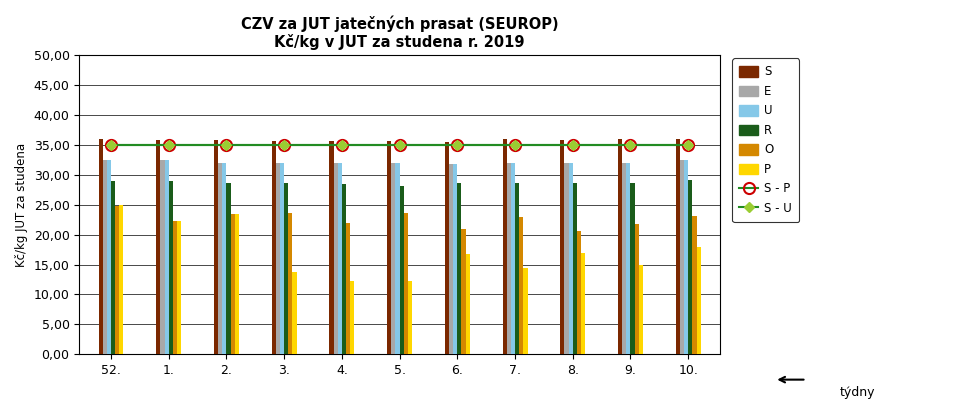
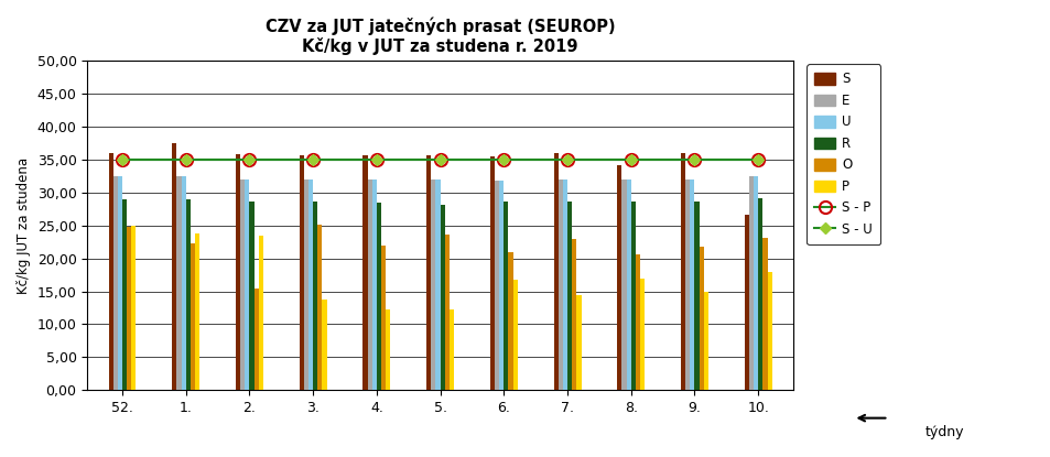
S/1.: 35,8 -> 37,6
P/1.: 22,3 -> 23,8
O/2.: 23,5 -> 15,4
O/3.: 23,6 -> 25,2
S/8.: 35,9 -> 34,2
S/10.: 36,1 -> 26,6
